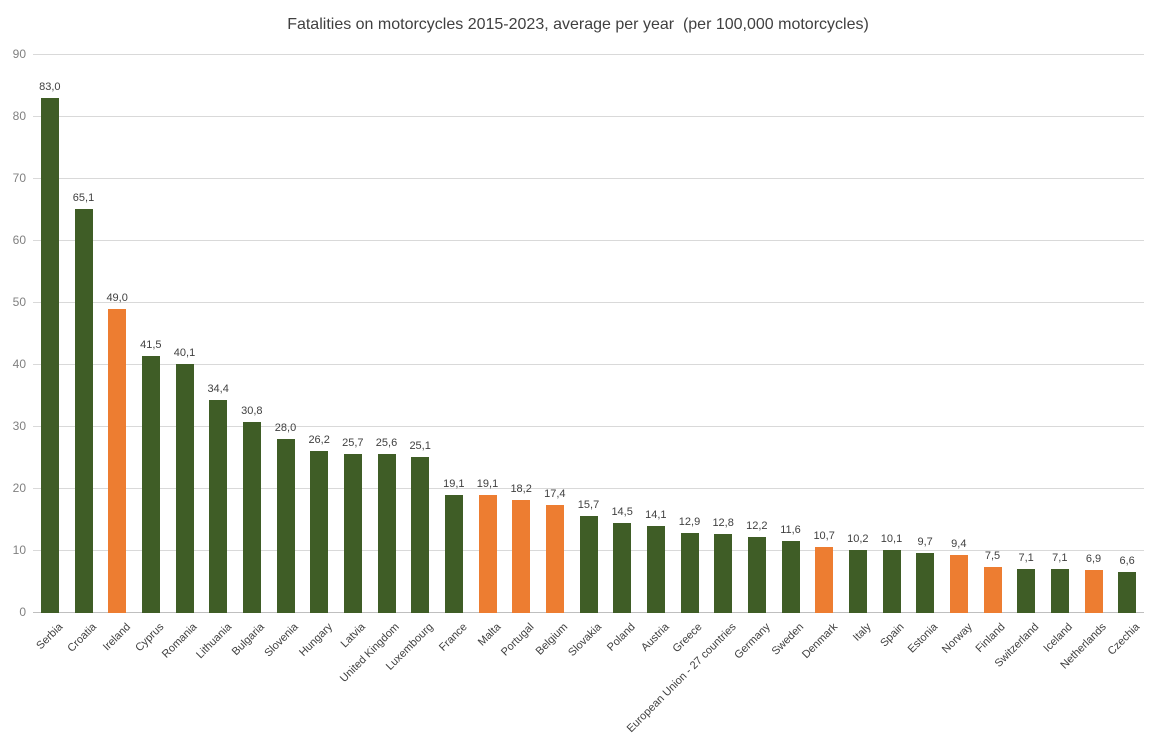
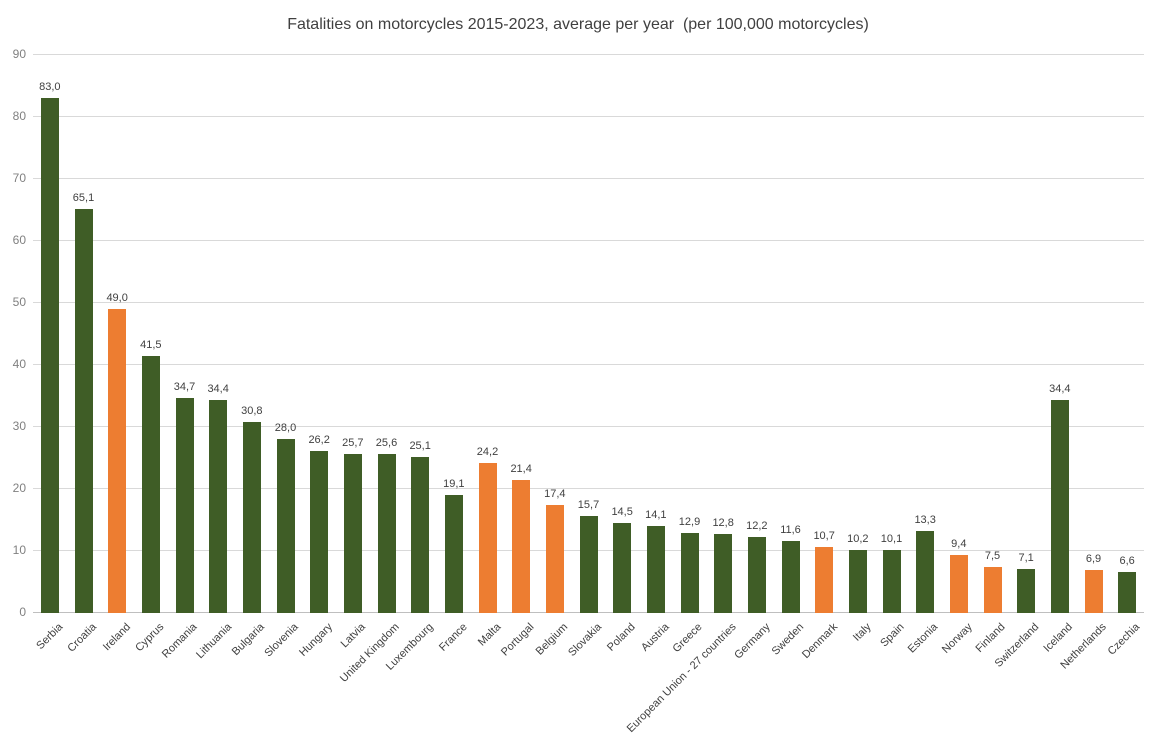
Romania: 40,1 -> 34,7
Malta: 19,1 -> 24,2
Portugal: 18,2 -> 21,4
Estonia: 9,7 -> 13,3
Iceland: 7,1 -> 34,4
